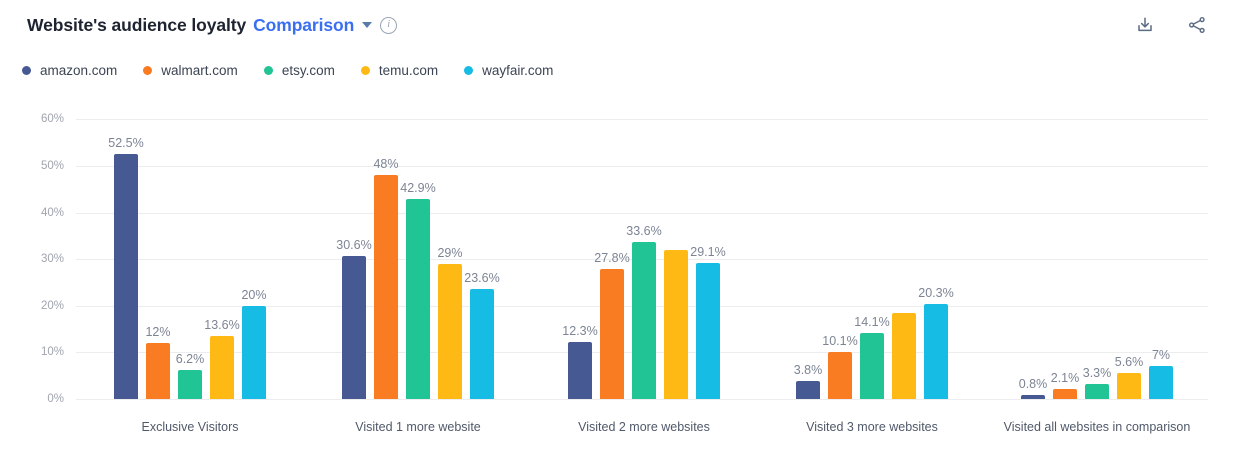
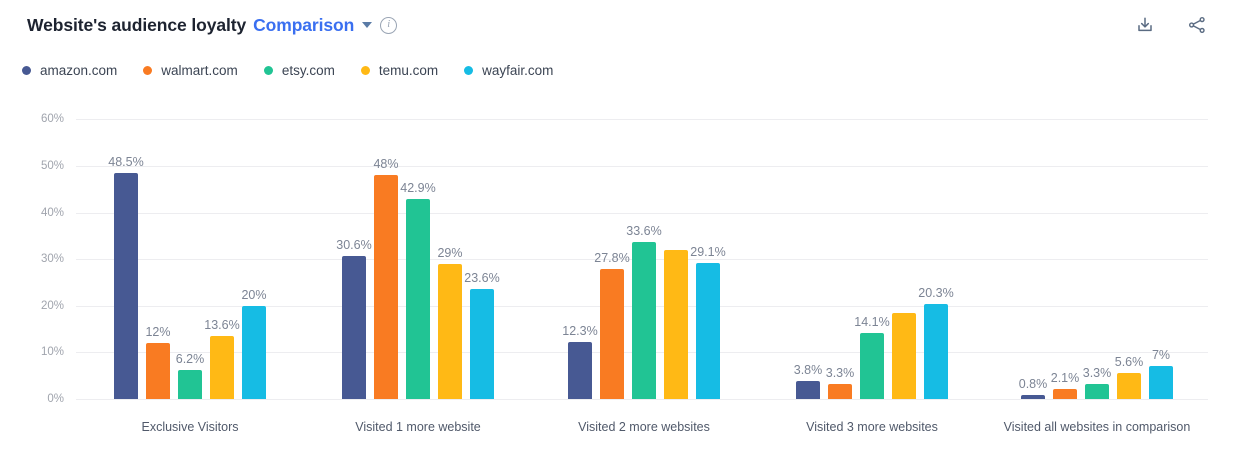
amazon.com/Exclusive Visitors: 52.5% -> 48.5%
walmart.com/Visited 3 more websites: 10.1% -> 3.3%
